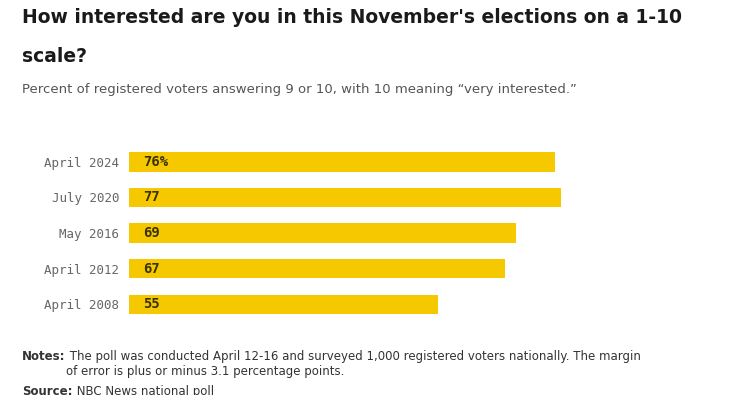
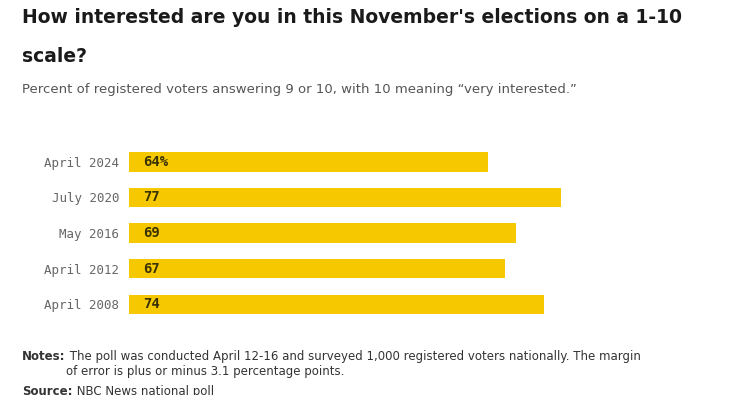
April 2024: 76% -> 64%
April 2008: 55 -> 74
